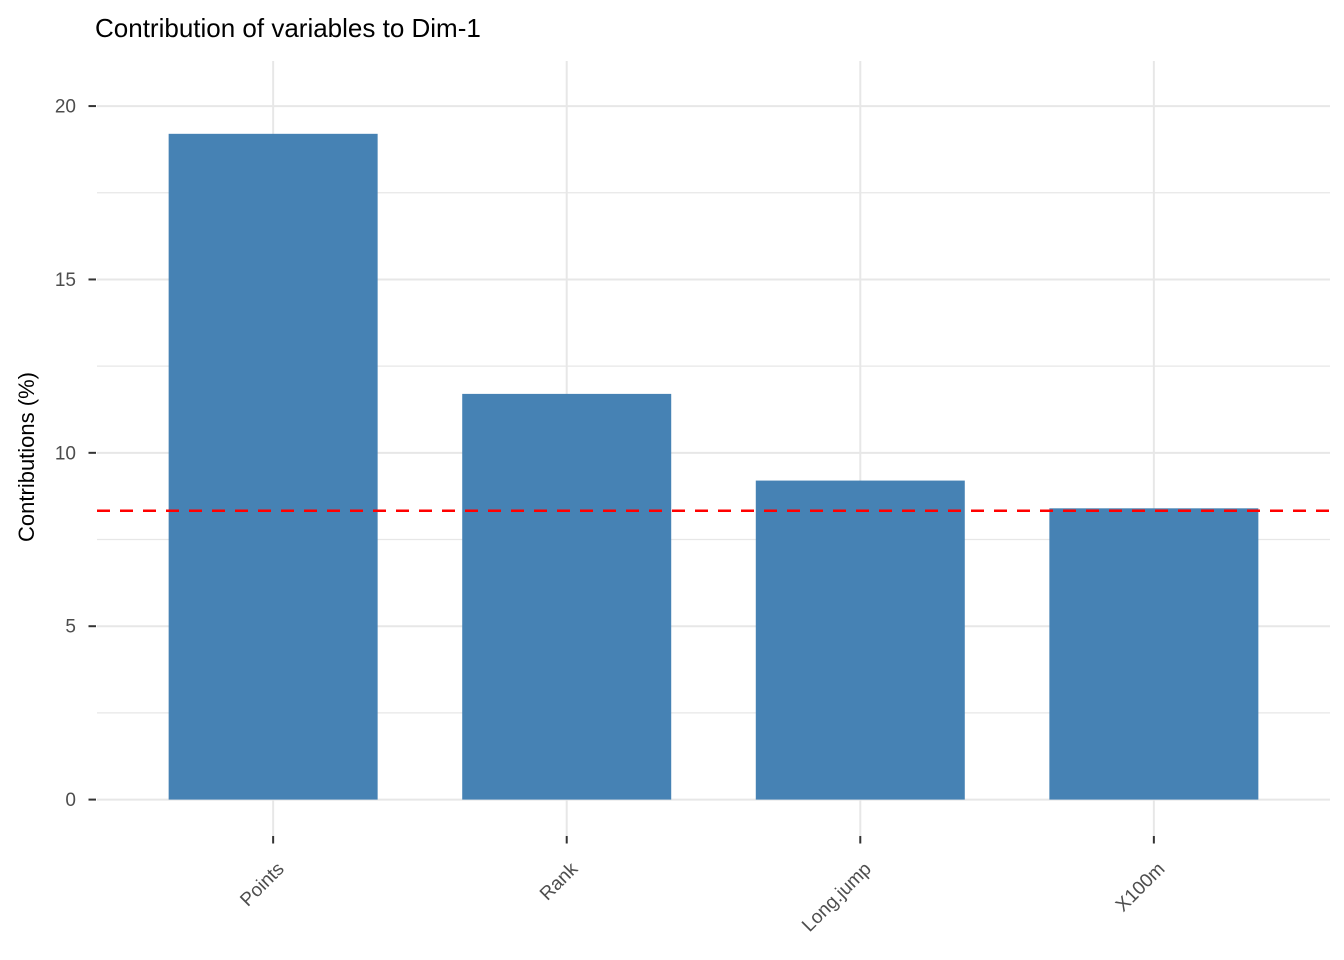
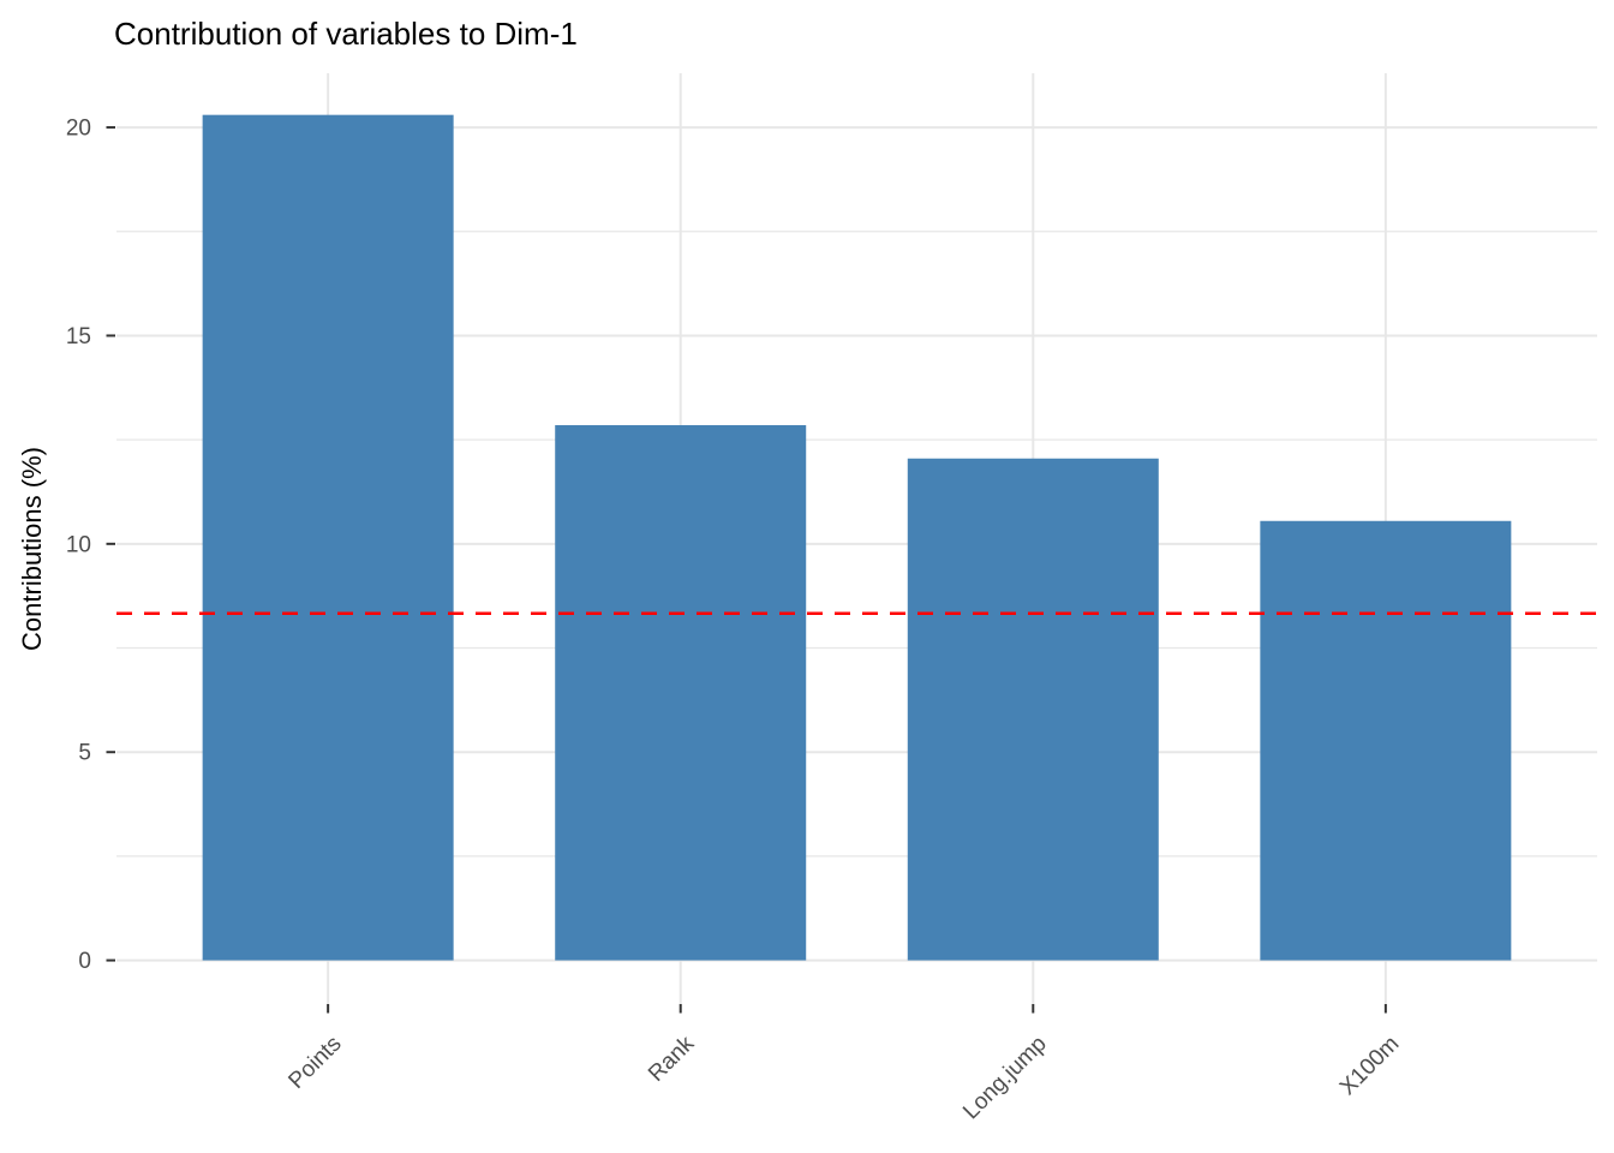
Points: 19.2 -> 20.3
Rank: 11.7 -> 12.8
Long.jump: 9.2 -> 12.1
X100m: 8.4 -> 10.6
